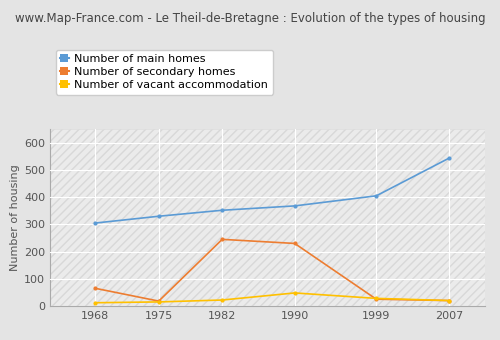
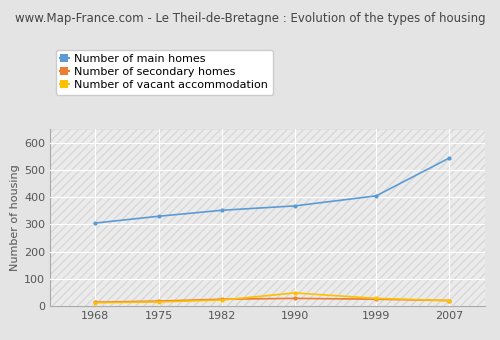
Number of secondary homes/1968: 65 -> 14
Number of secondary homes/1982: 245 -> 25
Number of secondary homes/1990: 230 -> 28
